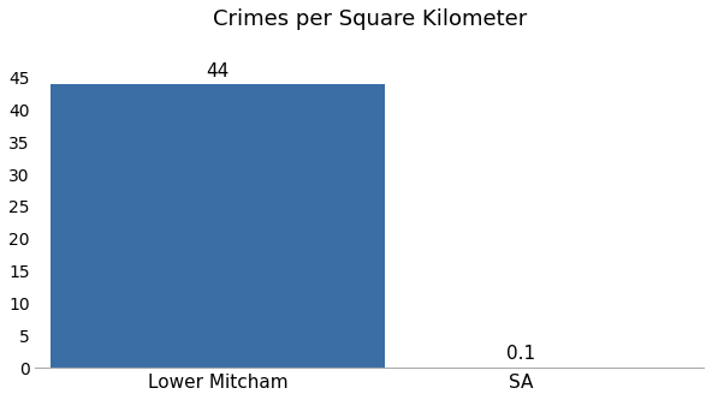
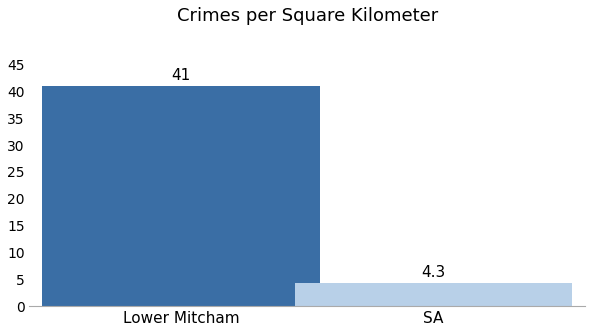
Lower Mitcham: 44 -> 41
SA: 0.1 -> 4.3
